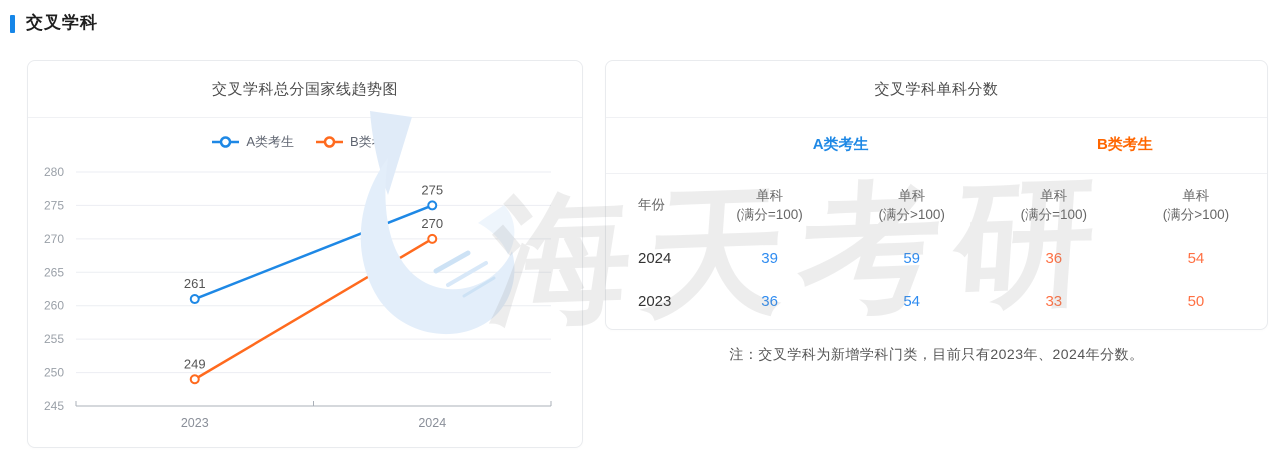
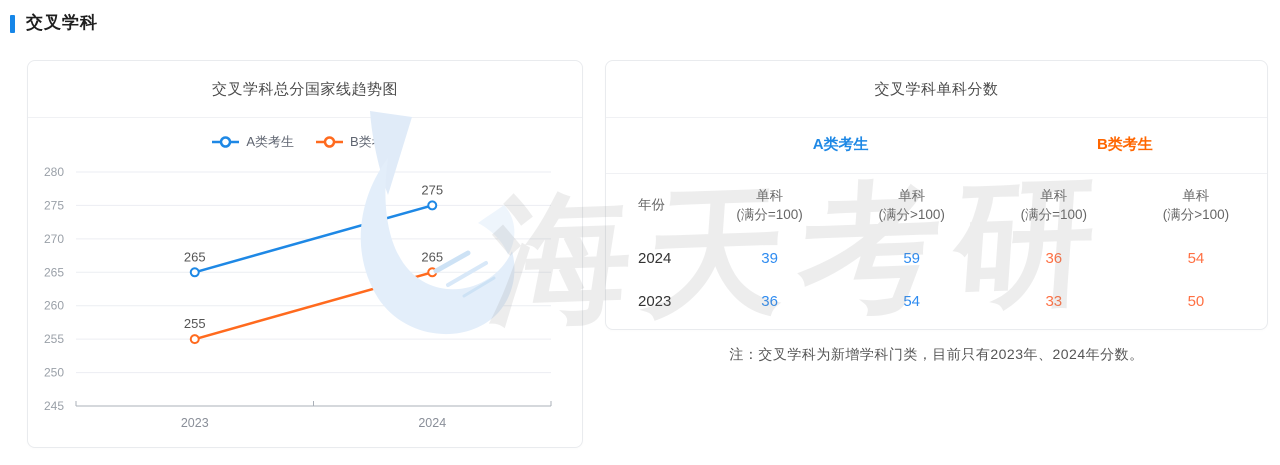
A类考生/2023: 261 -> 265
B类考生/2023: 249 -> 255
B类考生/2024: 270 -> 265
